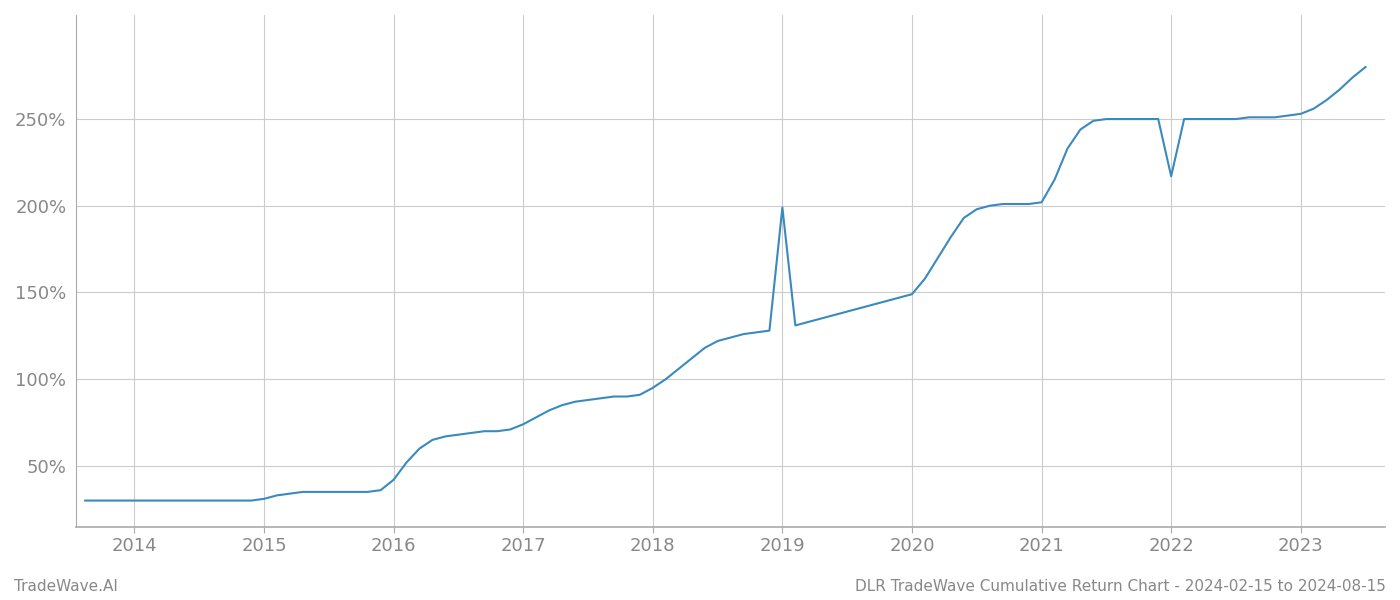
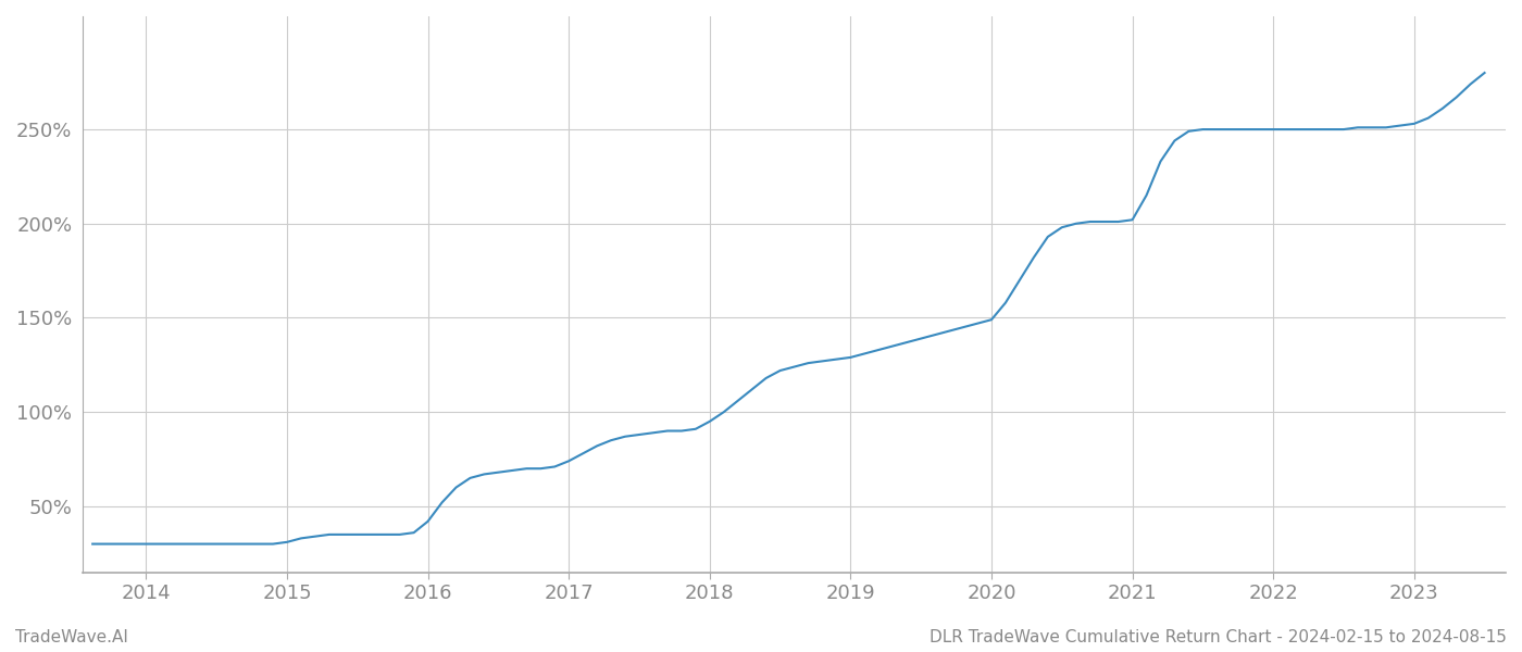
2019: 199% -> 129%
2022: 217% -> 250%
